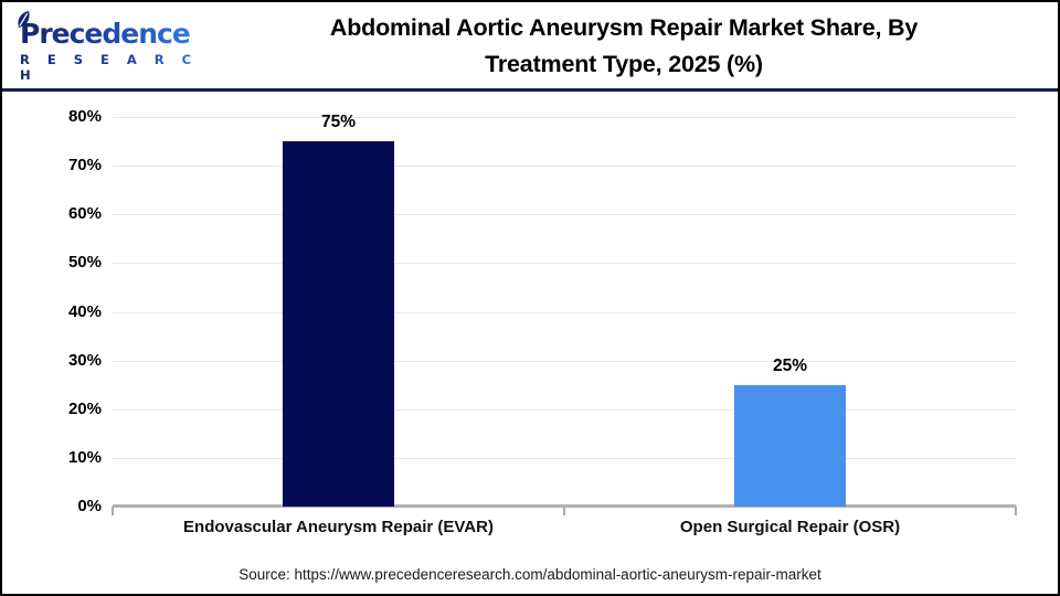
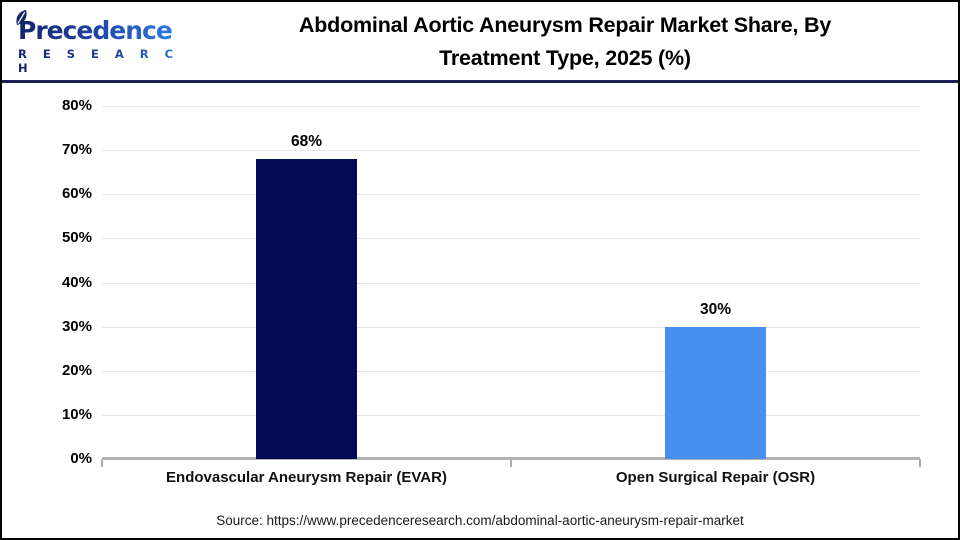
Endovascular Aneurysm Repair (EVAR): 75% -> 68%
Open Surgical Repair (OSR): 25% -> 30%
